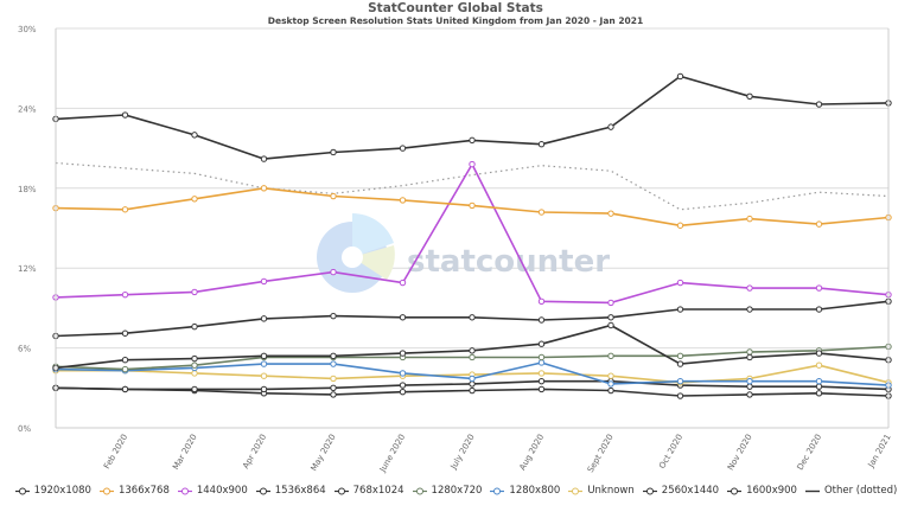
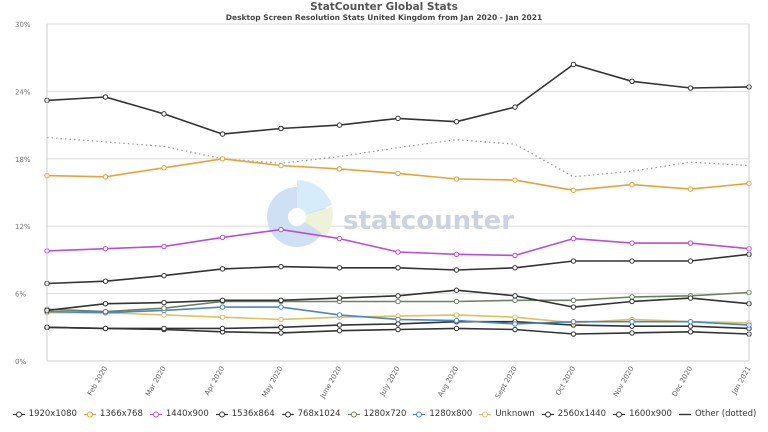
1440x900/July 2020: 19.8% -> 9.7%
1280x800/Aug 2020: 4.9% -> 3.6%
768x1024/Sept 2020: 7.7% -> 5.8%
Unknown/Dec 2020: 4.7% -> 3.5%
